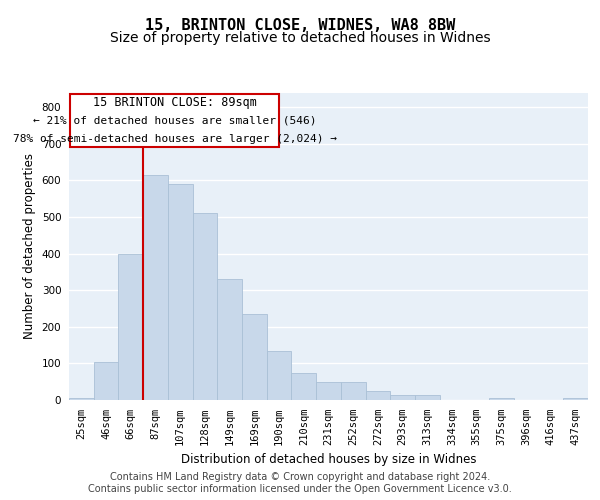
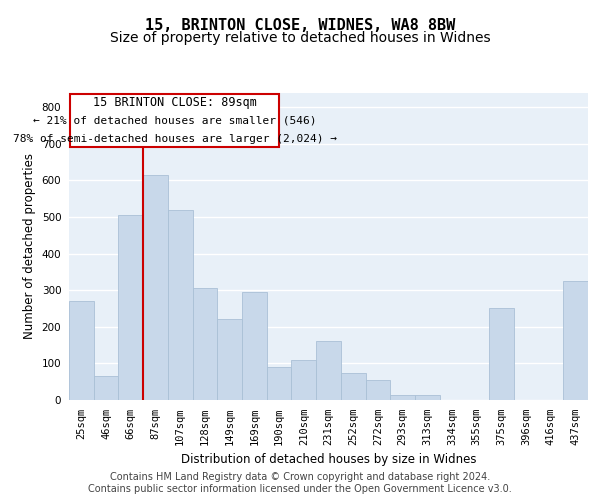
25sqm: 5 -> 270
46sqm: 105 -> 65
66sqm: 400 -> 505
107sqm: 590 -> 520
128sqm: 510 -> 305
149sqm: 330 -> 220
169sqm: 235 -> 295
190sqm: 135 -> 90
210sqm: 75 -> 110
231sqm: 50 -> 160
252sqm: 50 -> 75
272sqm: 25 -> 55
375sqm: 5 -> 250
437sqm: 5 -> 325
